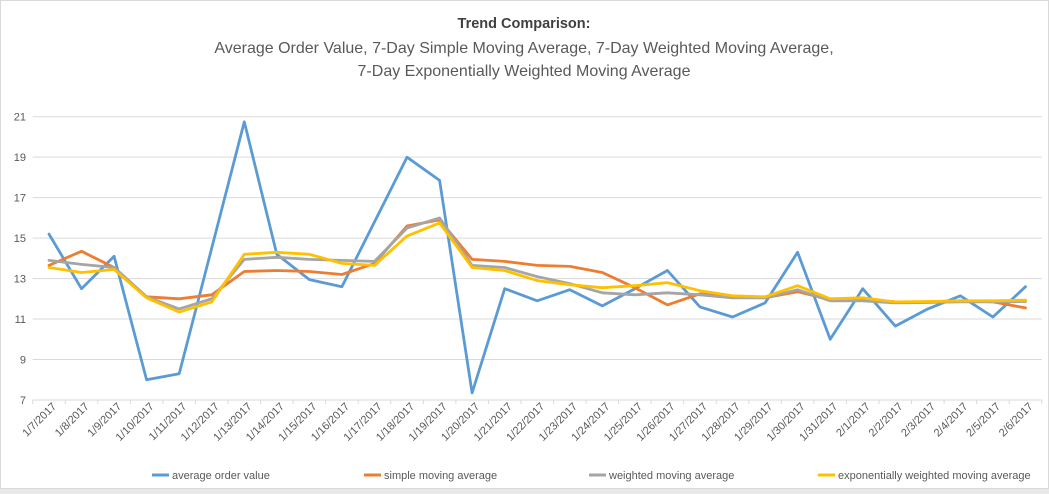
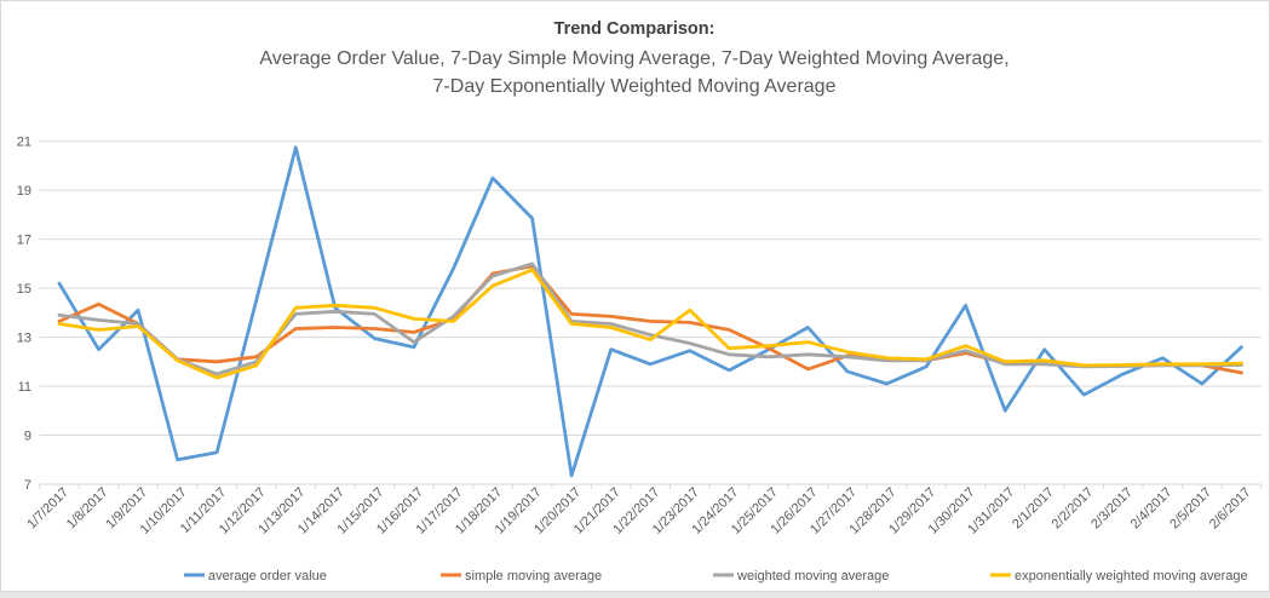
weighted moving average/1/16/2017: 13.9 -> 12.8
average order value/1/18/2017: 19.0 -> 19.5
exponentially weighted moving average/1/23/2017: 12.7 -> 14.1
